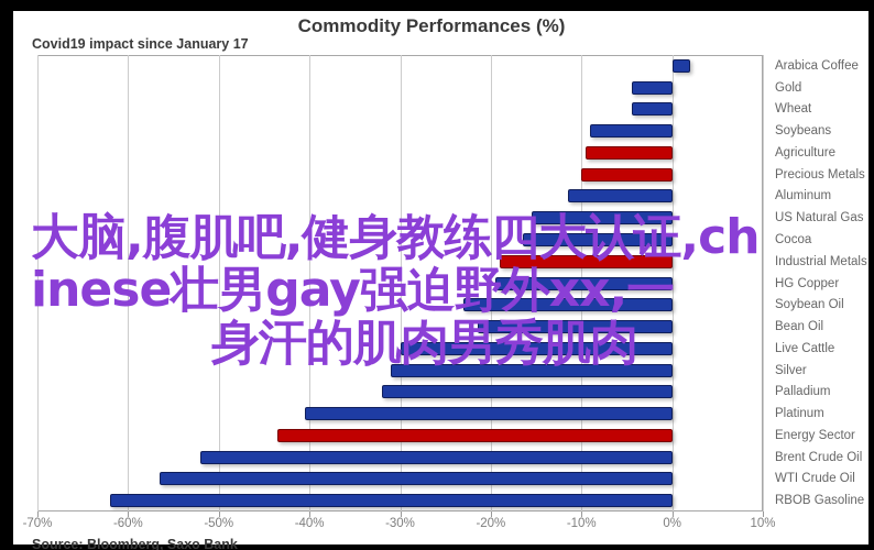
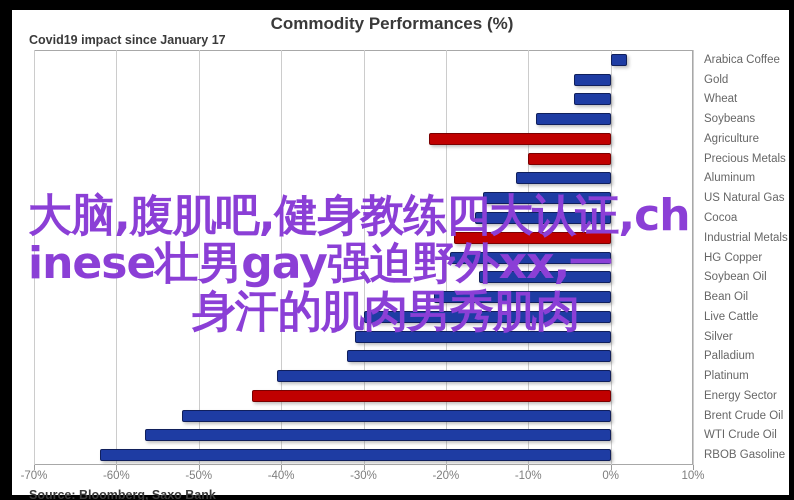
Agriculture: -10% -> -22%
Soybean Oil: -23% -> -16%
